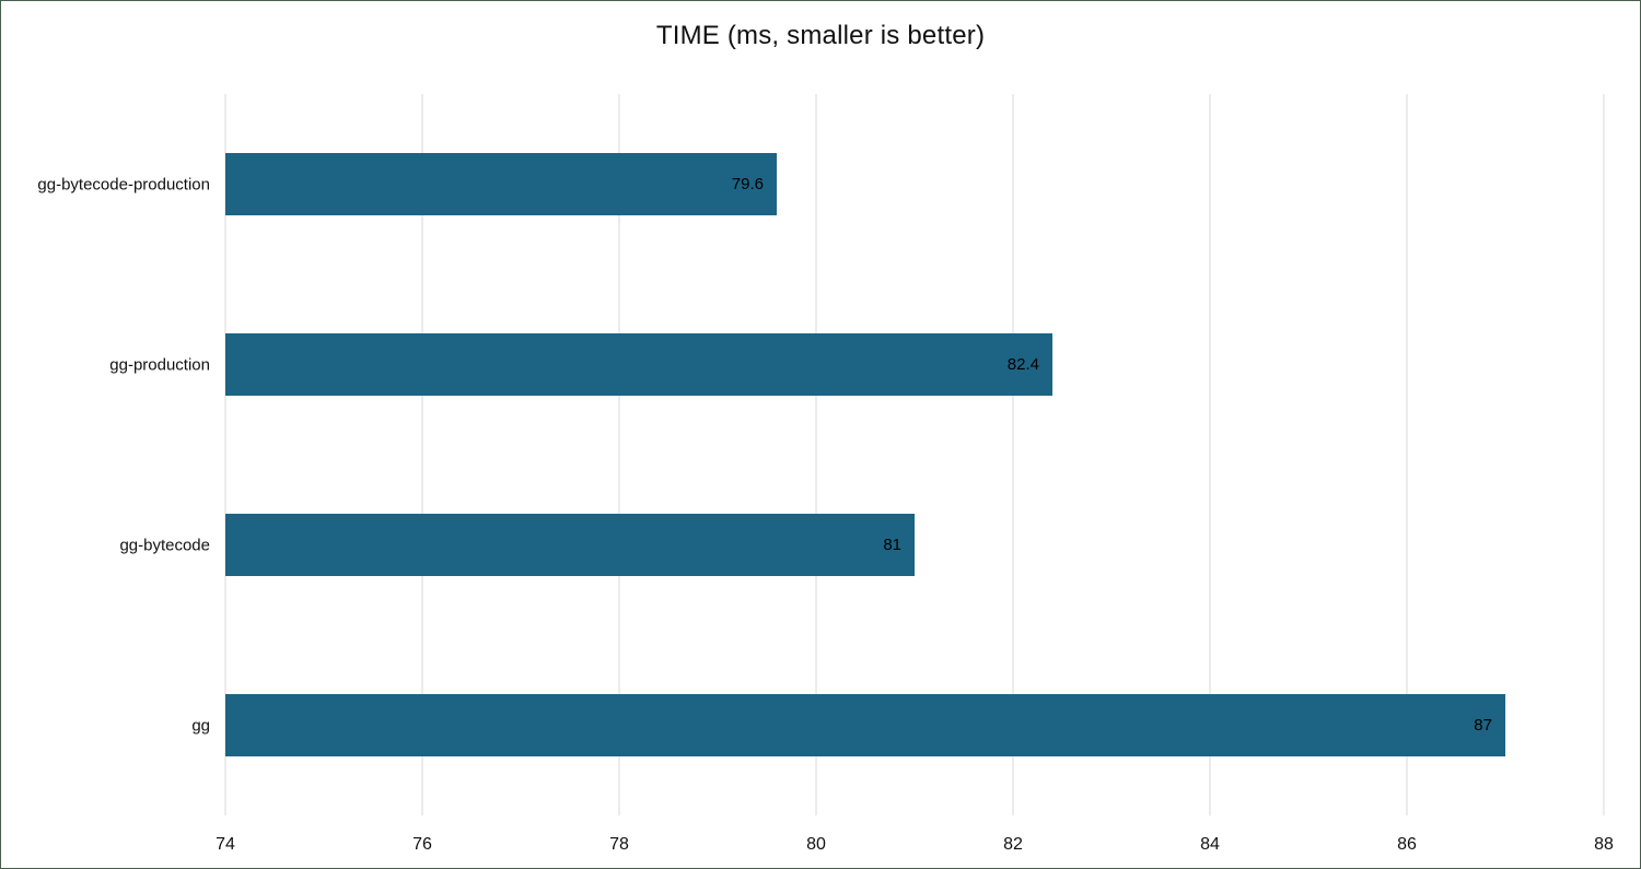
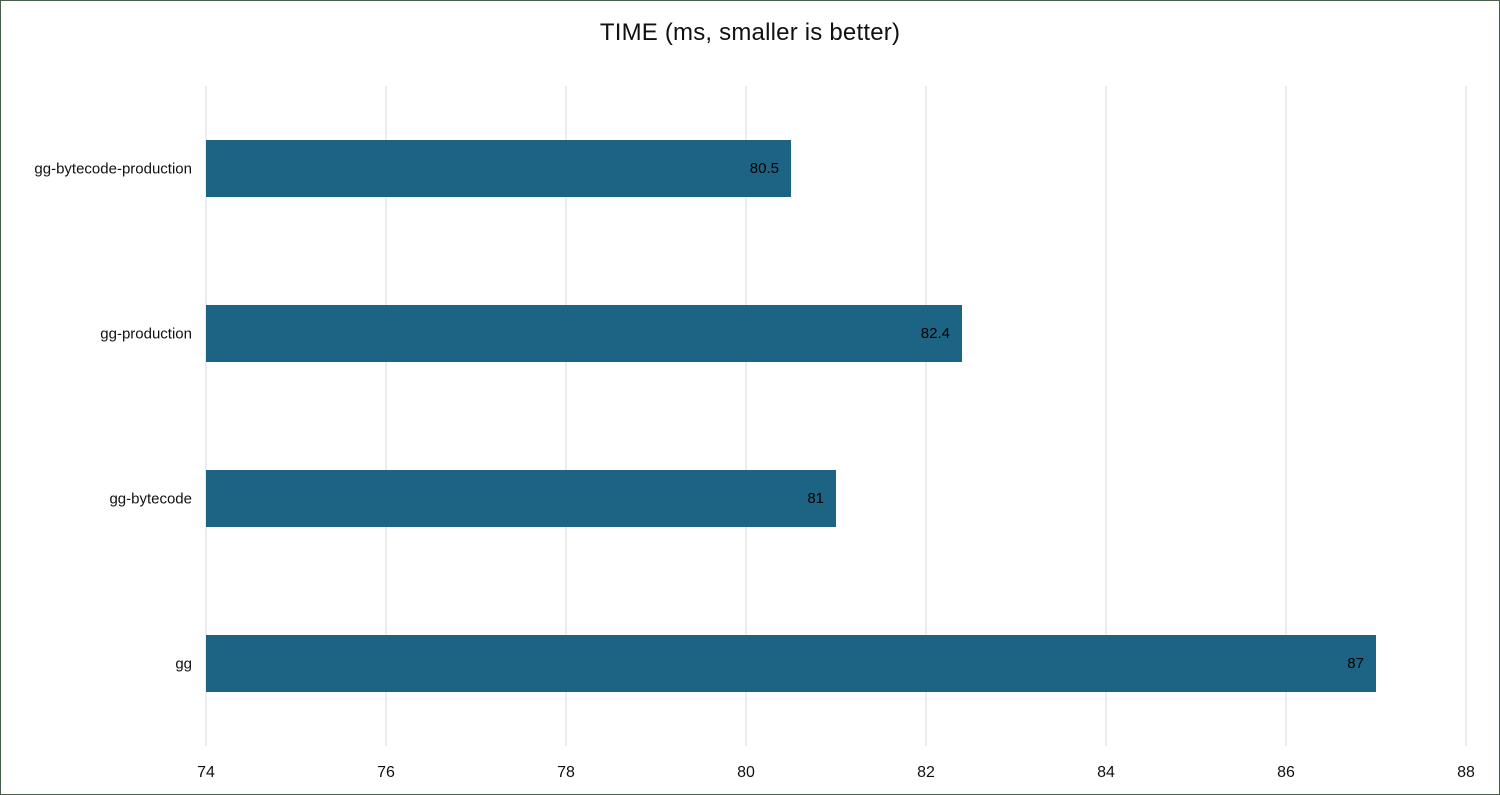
gg-bytecode-production: 79.6 -> 80.5
